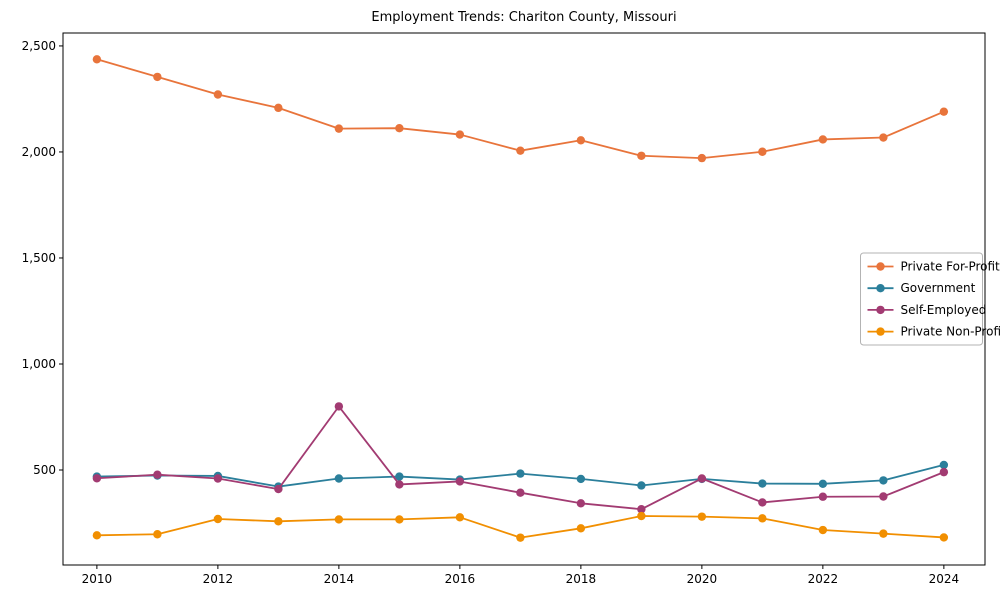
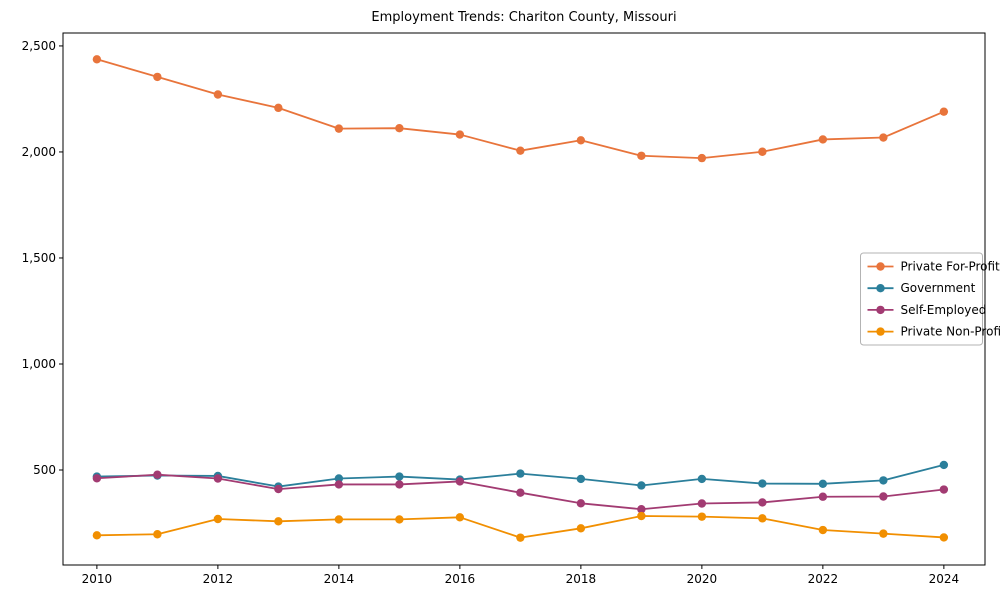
Self-Employed/2014: 800 -> 430
Self-Employed/2020: 460 -> 340
Self-Employed/2024: 490 -> 410
